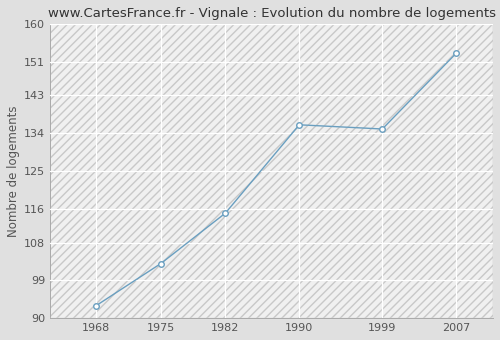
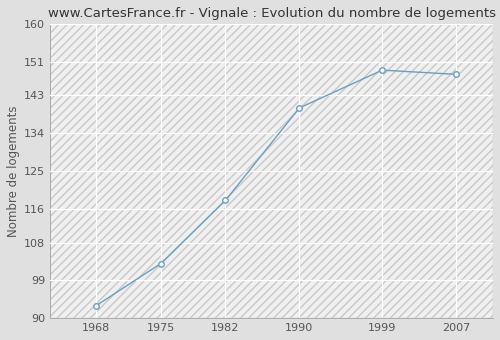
1982: 115 -> 118
1990: 136 -> 140
1999: 135 -> 149
2007: 153 -> 148
